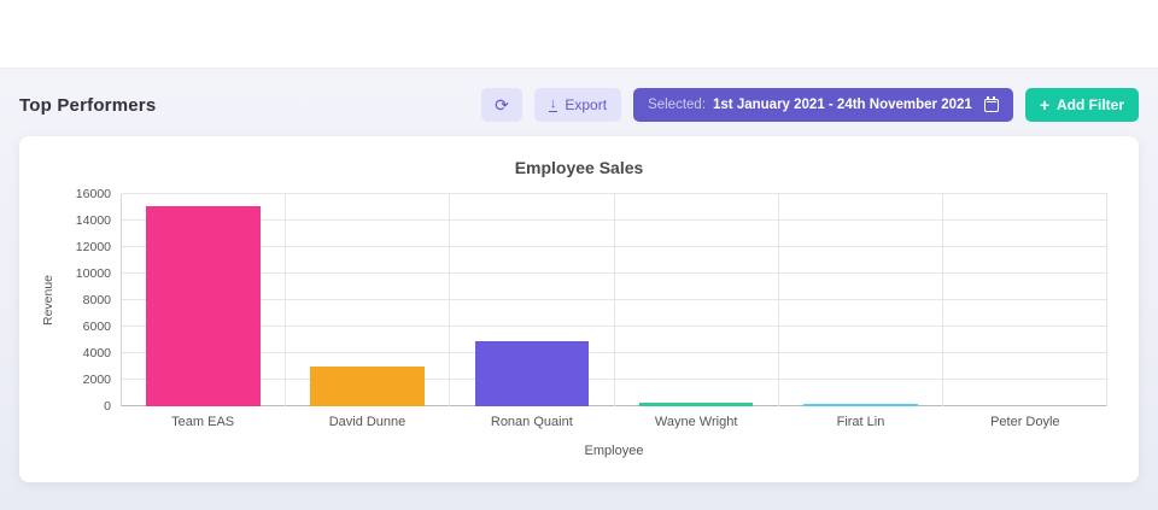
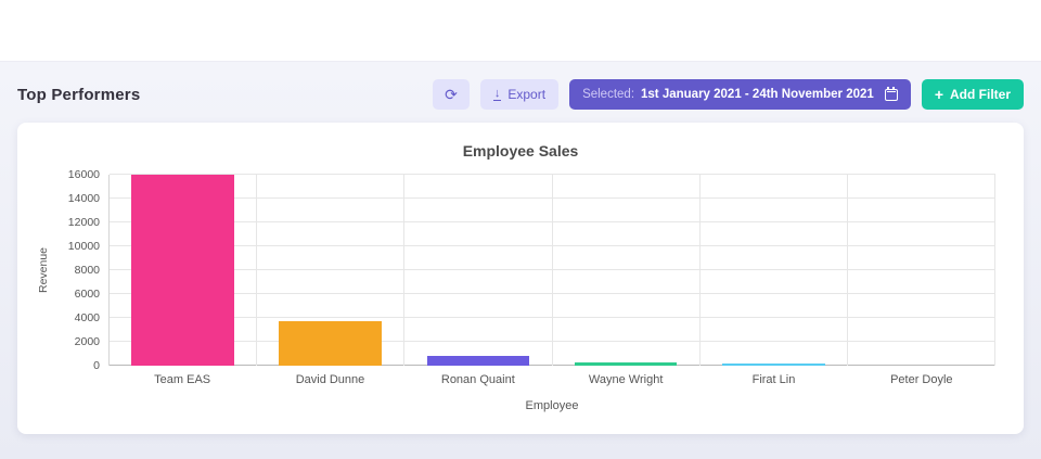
Team EAS: 15100 -> 16000
David Dunne: 3000 -> 3700
Ronan Quaint: 4900 -> 800
